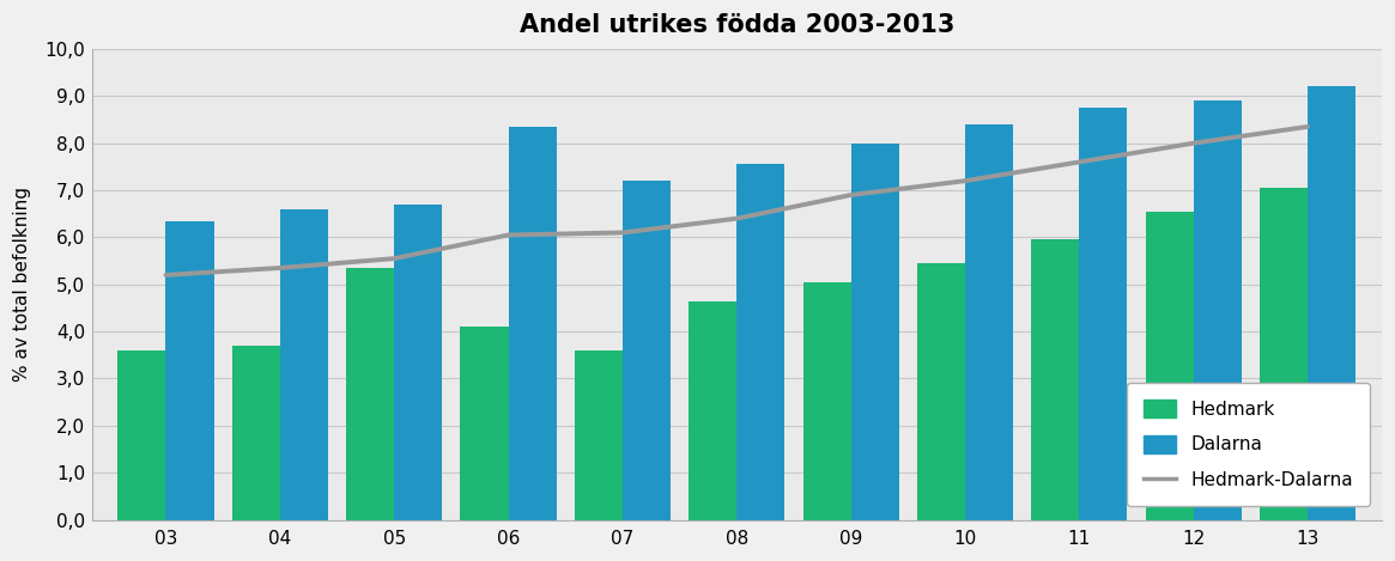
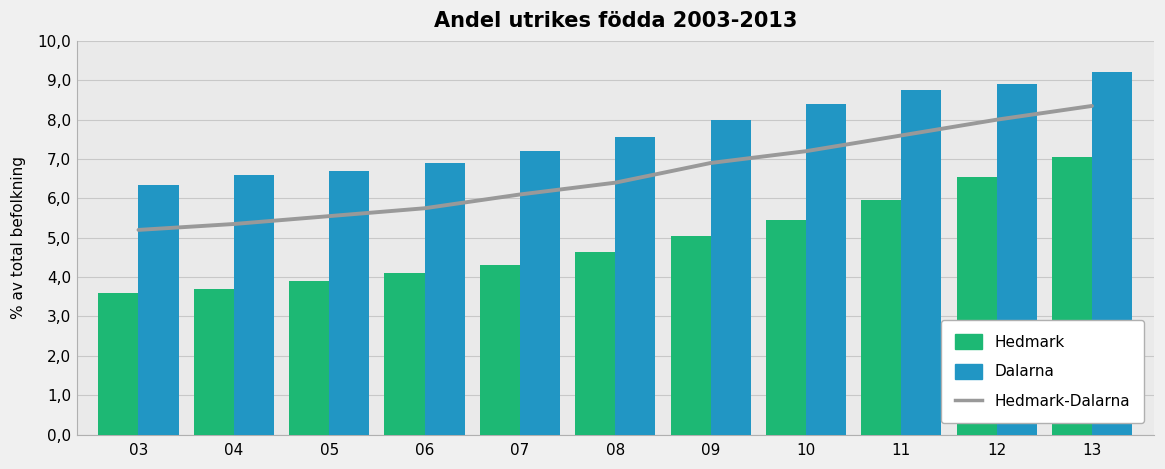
Hedmark/05: 5,35 -> 3,90
Hedmark-Dalarna/06: 6,05 -> 5,75
Dalarna/06: 8,35 -> 6,90
Hedmark/07: 3,60 -> 4,30
